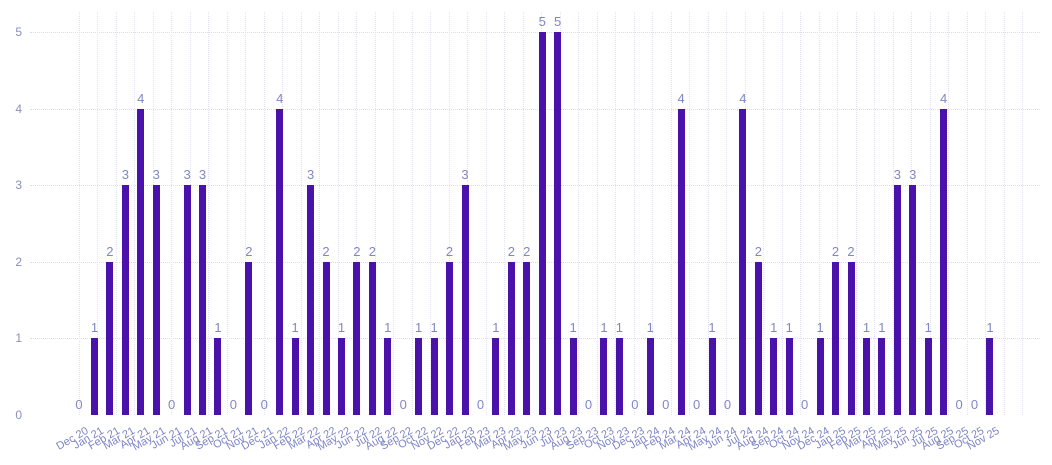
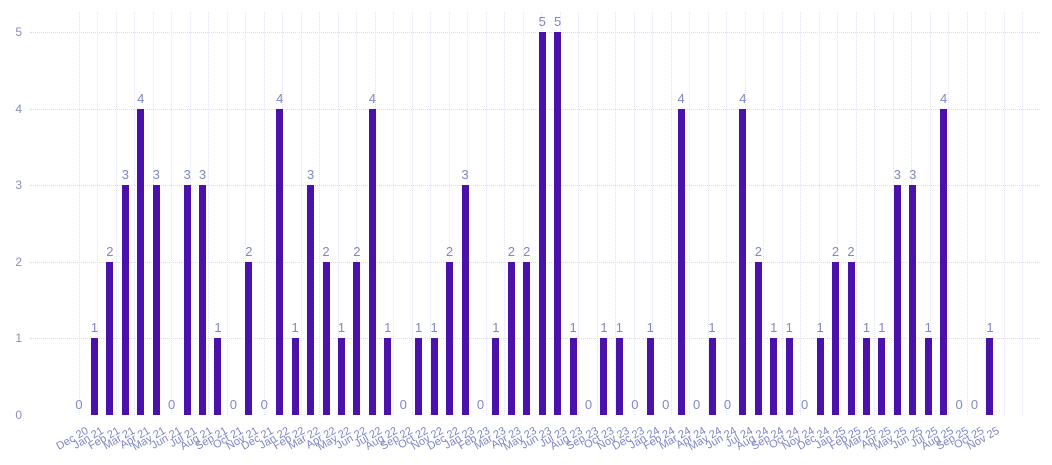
Jul 22: 2 -> 4
